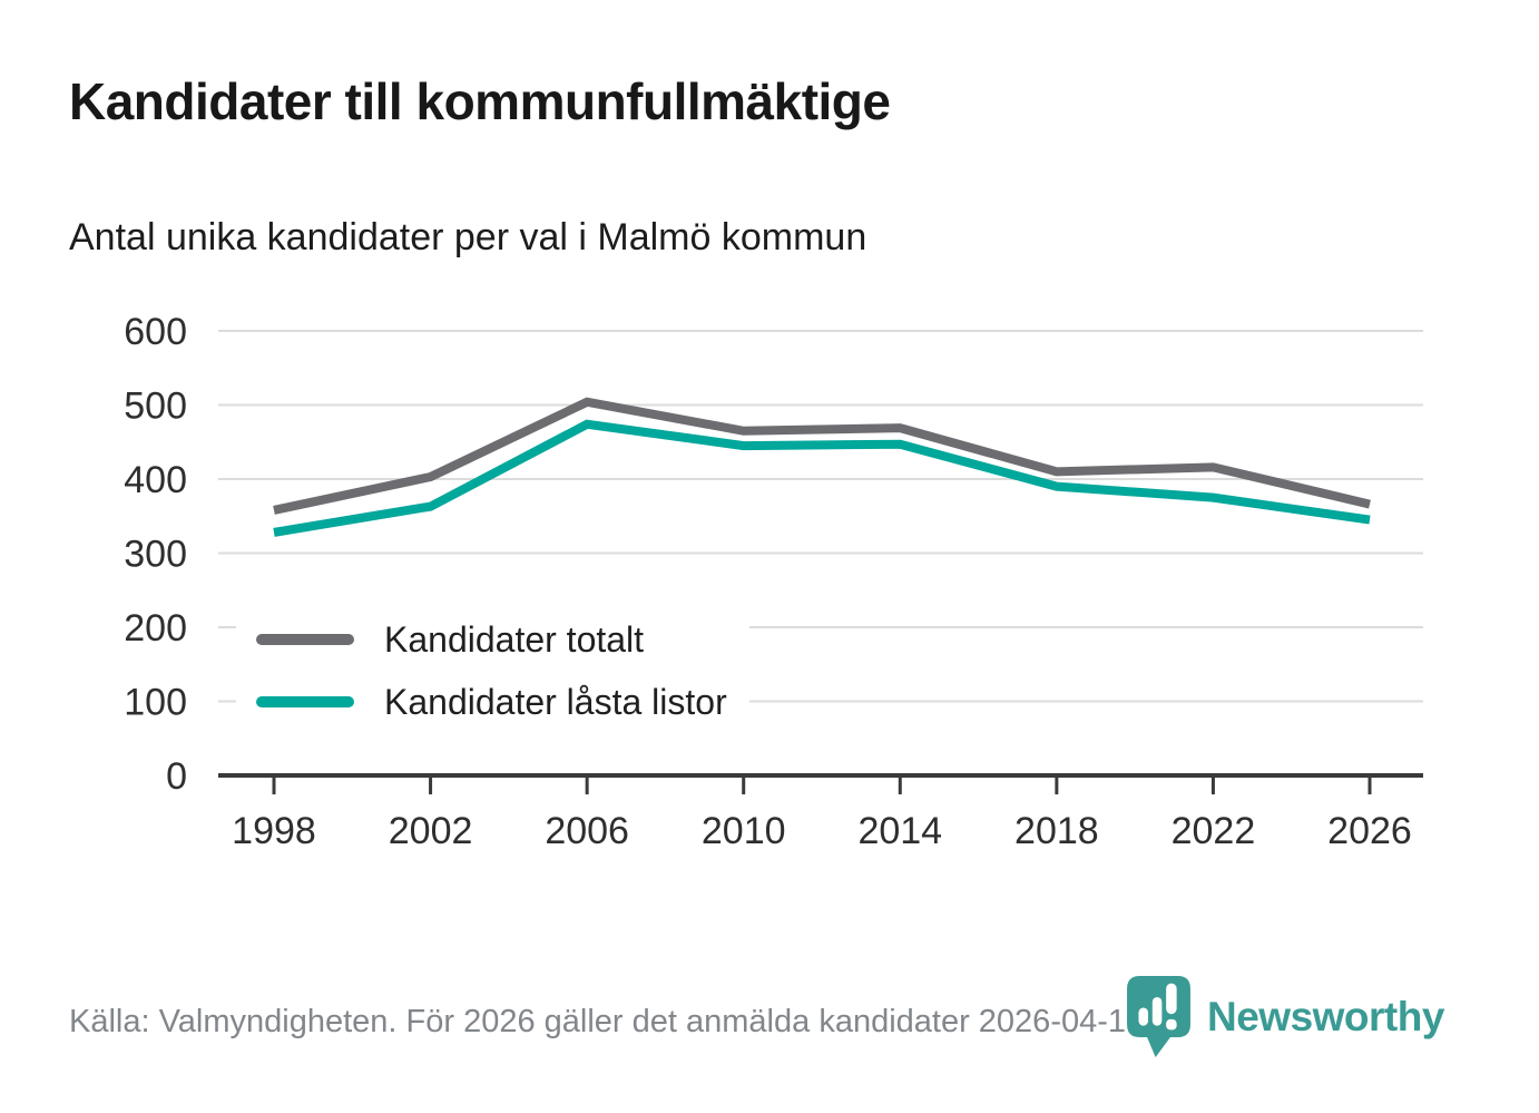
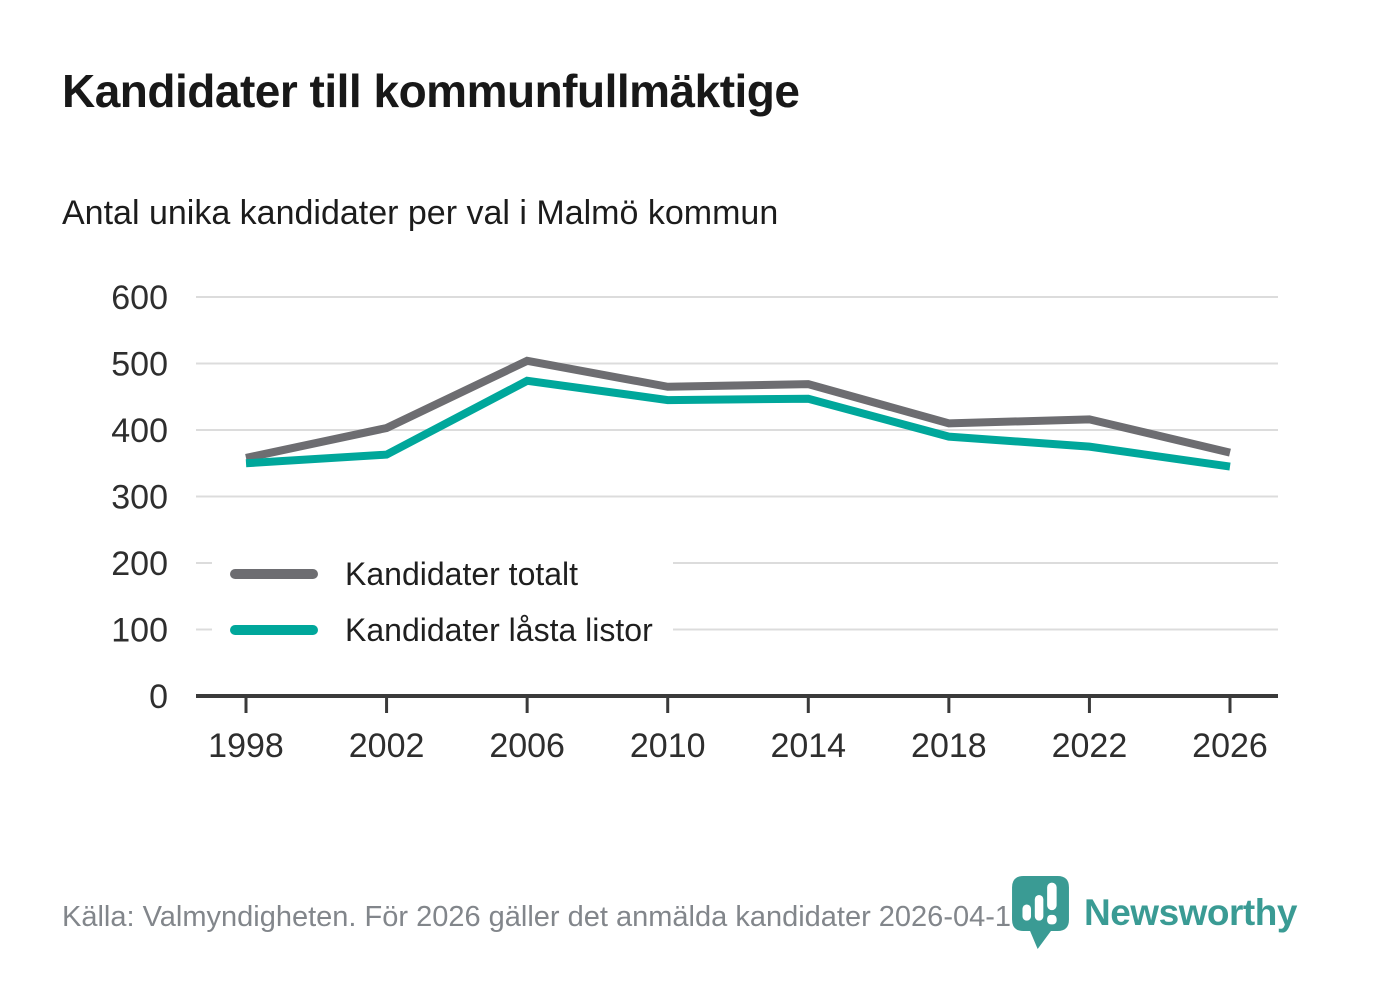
Kandidater låsta listor/1998: 330 -> 350
